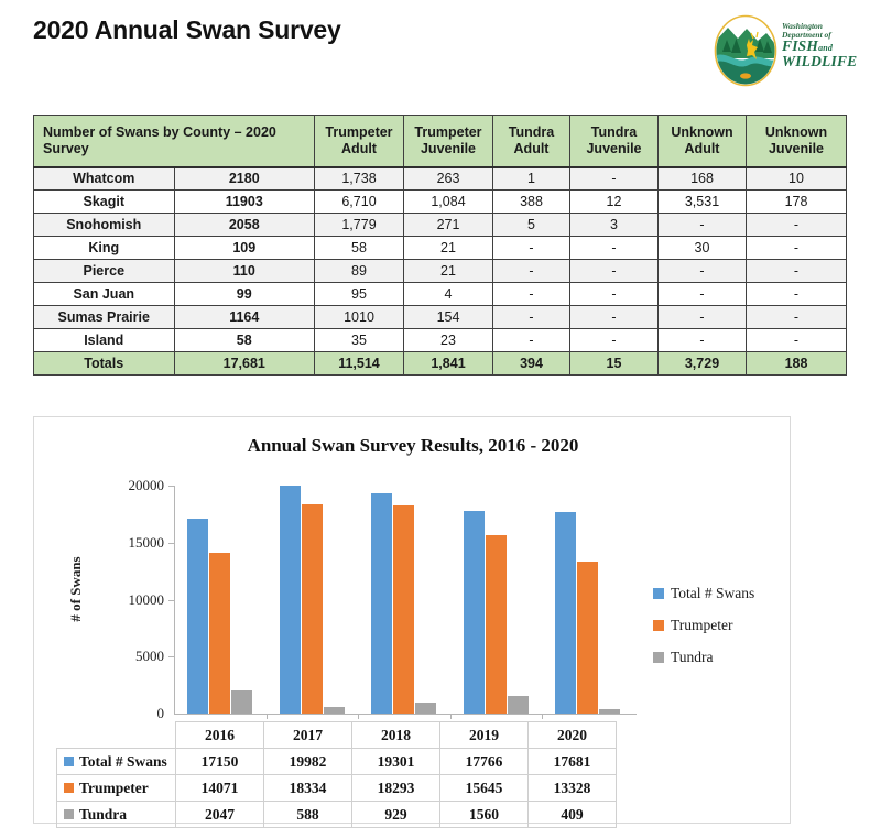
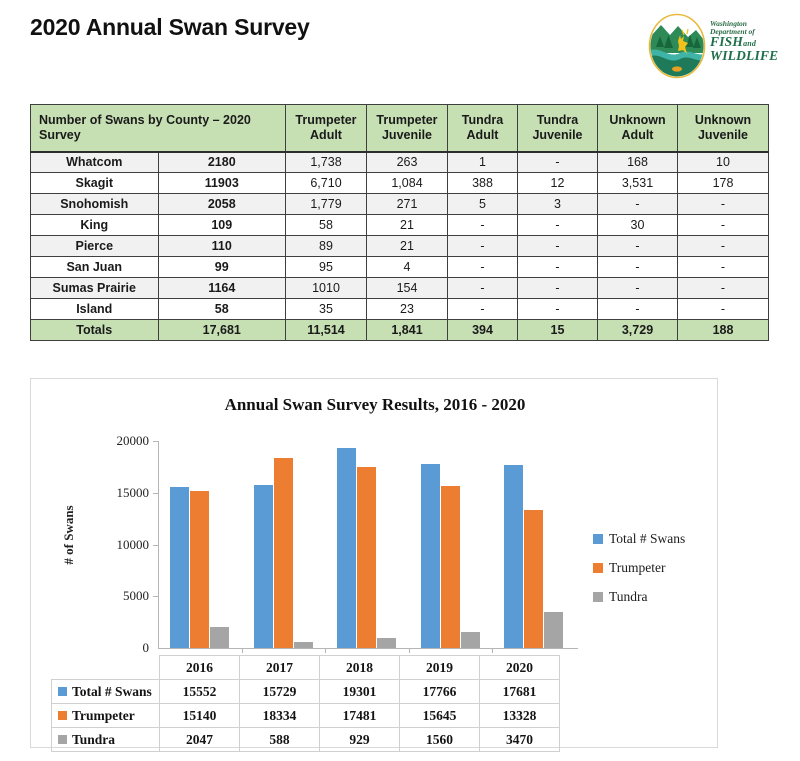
Total # Swans/2016: 17150 -> 15552
Trumpeter/2016: 14071 -> 15140
Total # Swans/2017: 19982 -> 15729
Trumpeter/2018: 18293 -> 17481
Tundra/2020: 409 -> 3470
